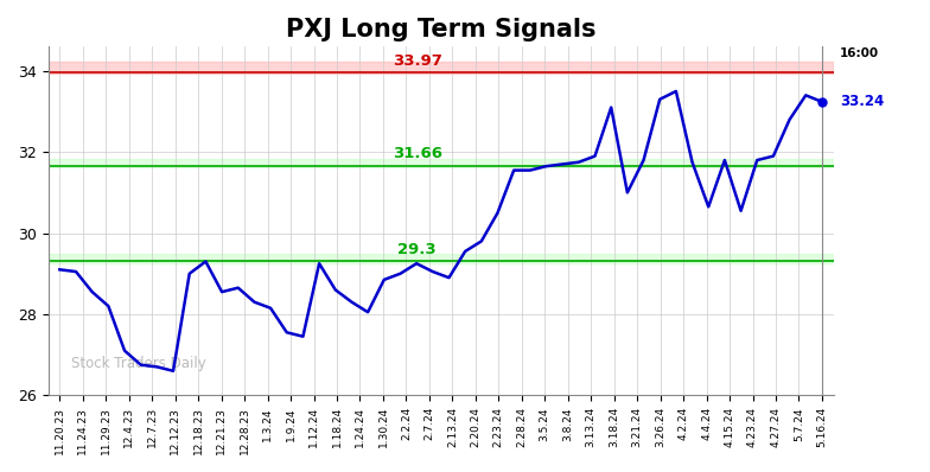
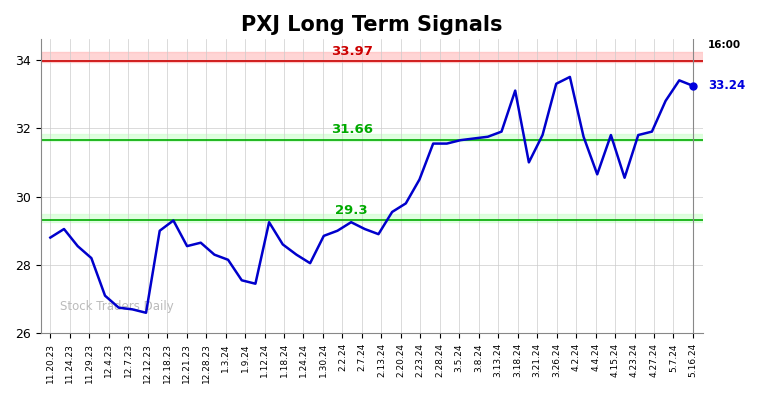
11.20.23: 29.10 -> 28.80
